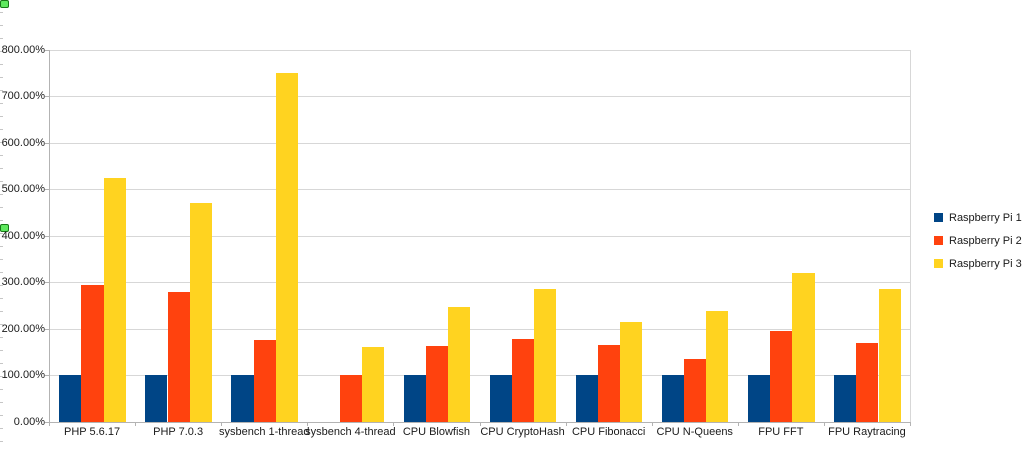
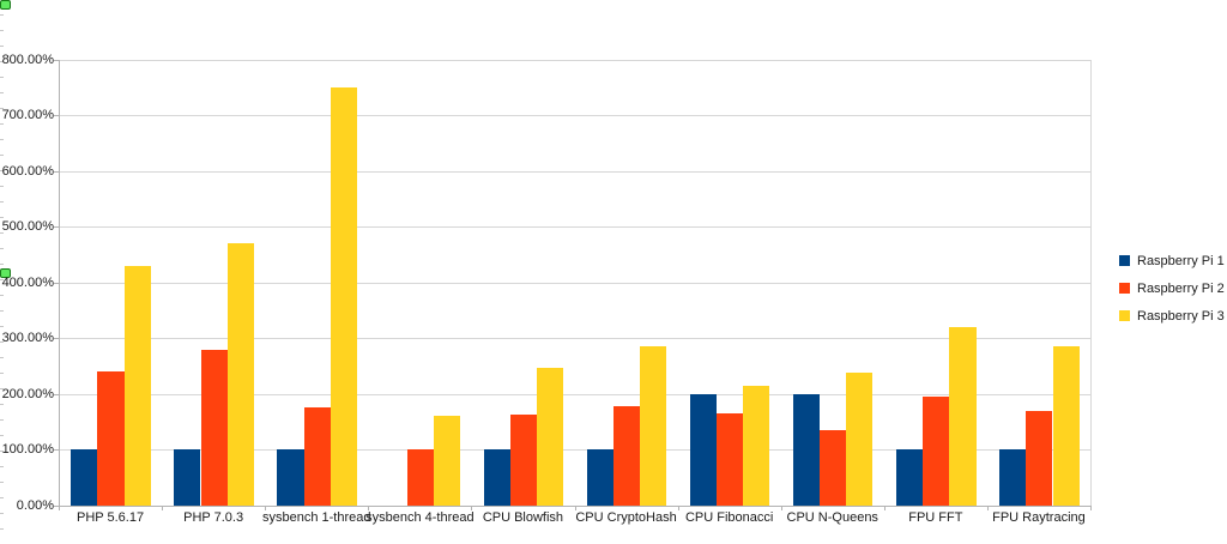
Raspberry Pi 2/PHP 5.6.17: 300% -> 240%
Raspberry Pi 3/PHP 5.6.17: 520% -> 430%
Raspberry Pi 1/CPU Fibonacci: 100% -> 200%
Raspberry Pi 1/CPU N-Queens: 100% -> 200%
